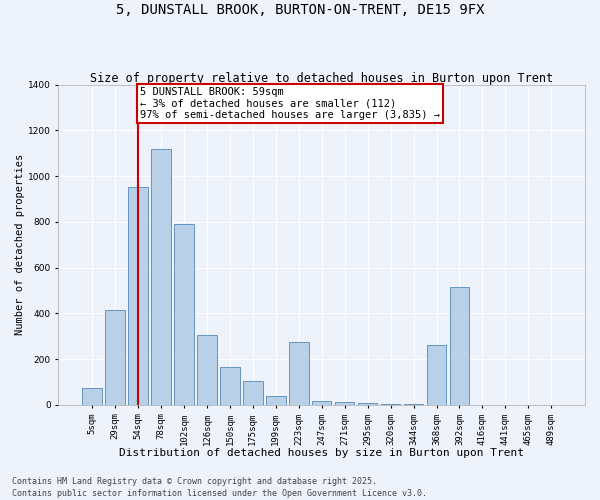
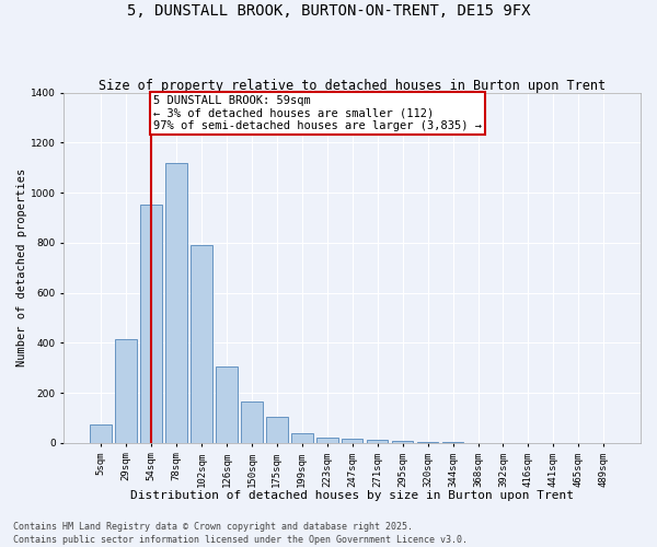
223sqm: 275 -> 22
368sqm: 260 -> 1
392sqm: 515 -> 1
